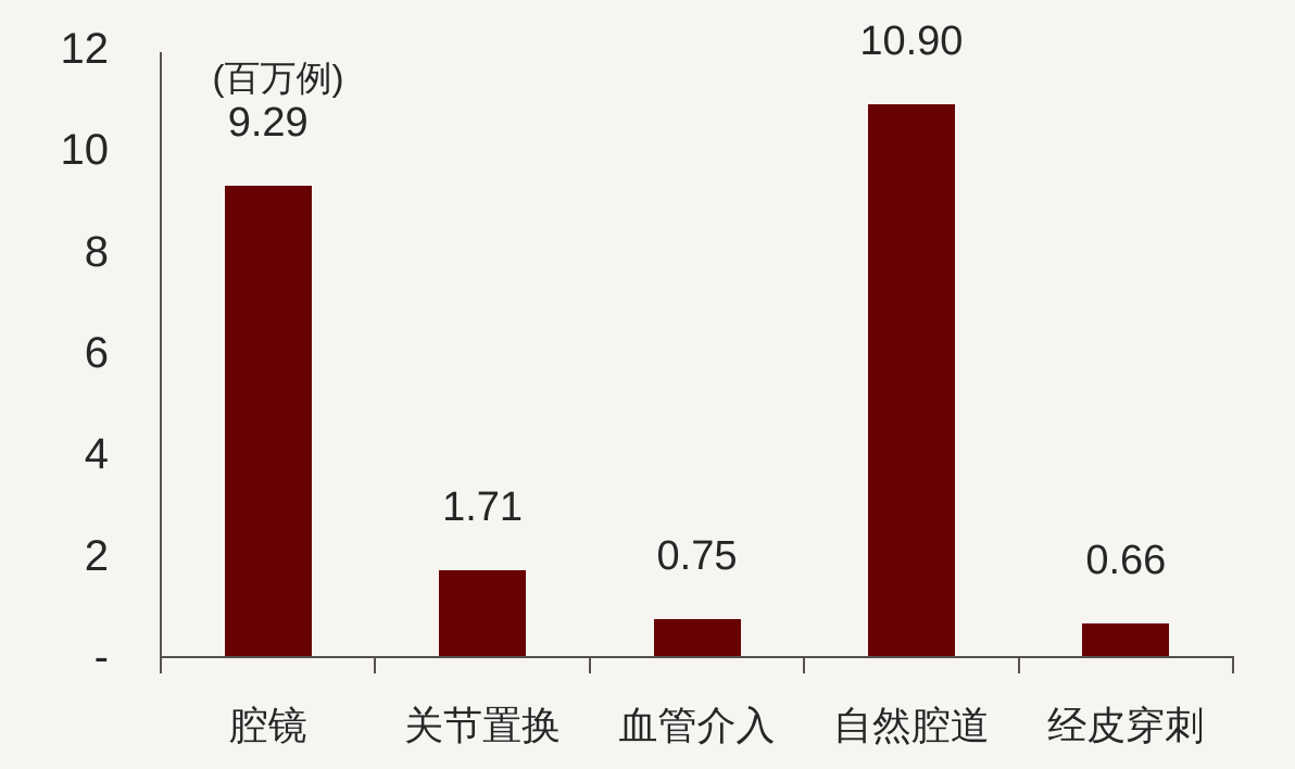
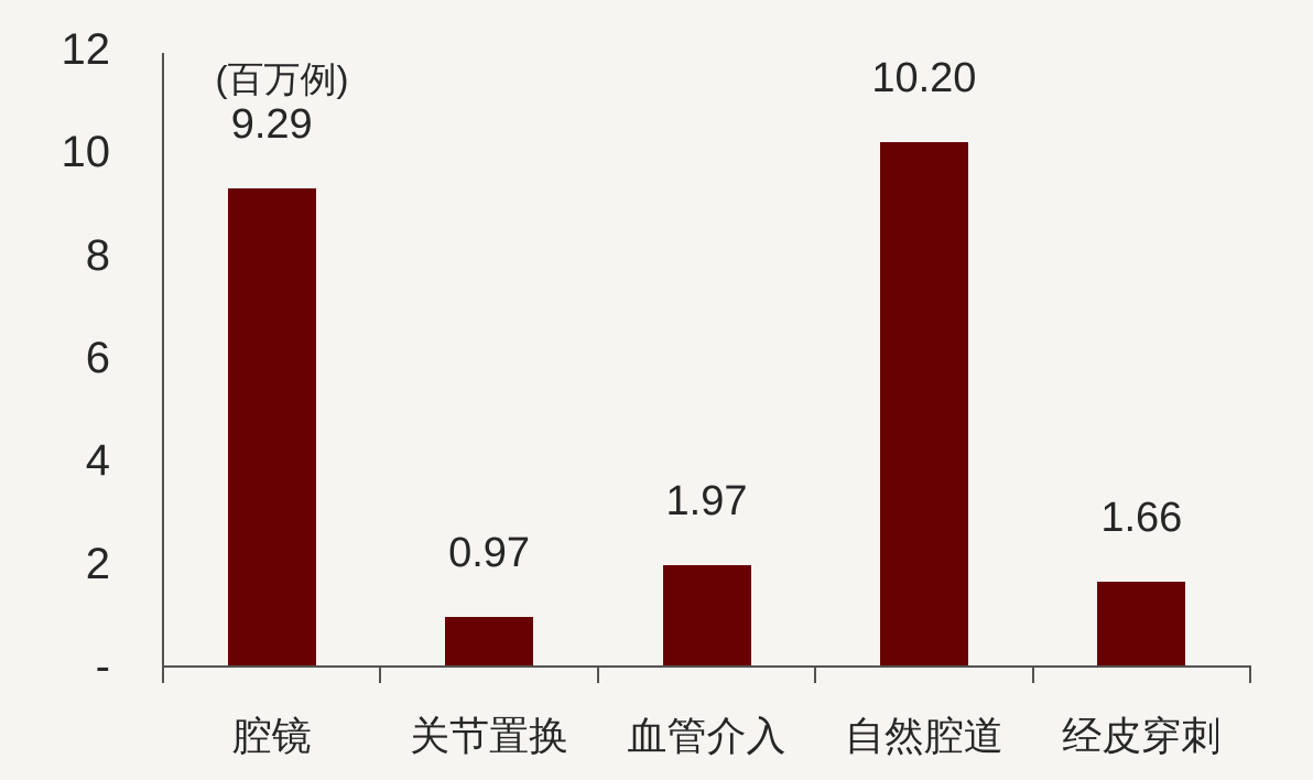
关节置换: 1.71 -> 0.97
血管介入: 0.75 -> 1.97
自然腔道: 10.90 -> 10.20
经皮穿刺: 0.66 -> 1.66
